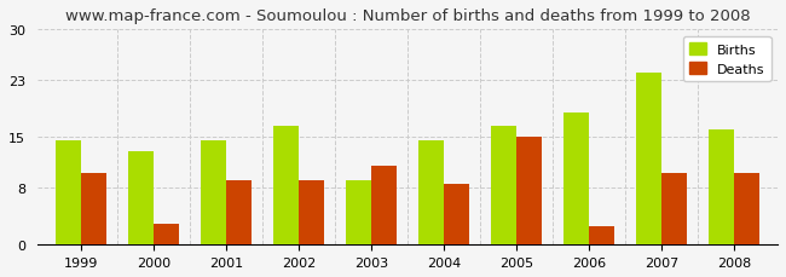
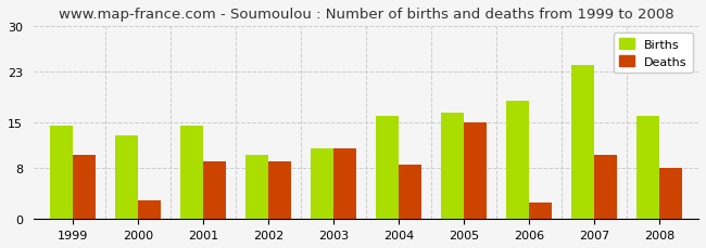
Births/2002: 16.5 -> 10.0
Births/2003: 9.0 -> 11.0
Births/2004: 14.5 -> 16.0
Deaths/2008: 10.0 -> 8.0
